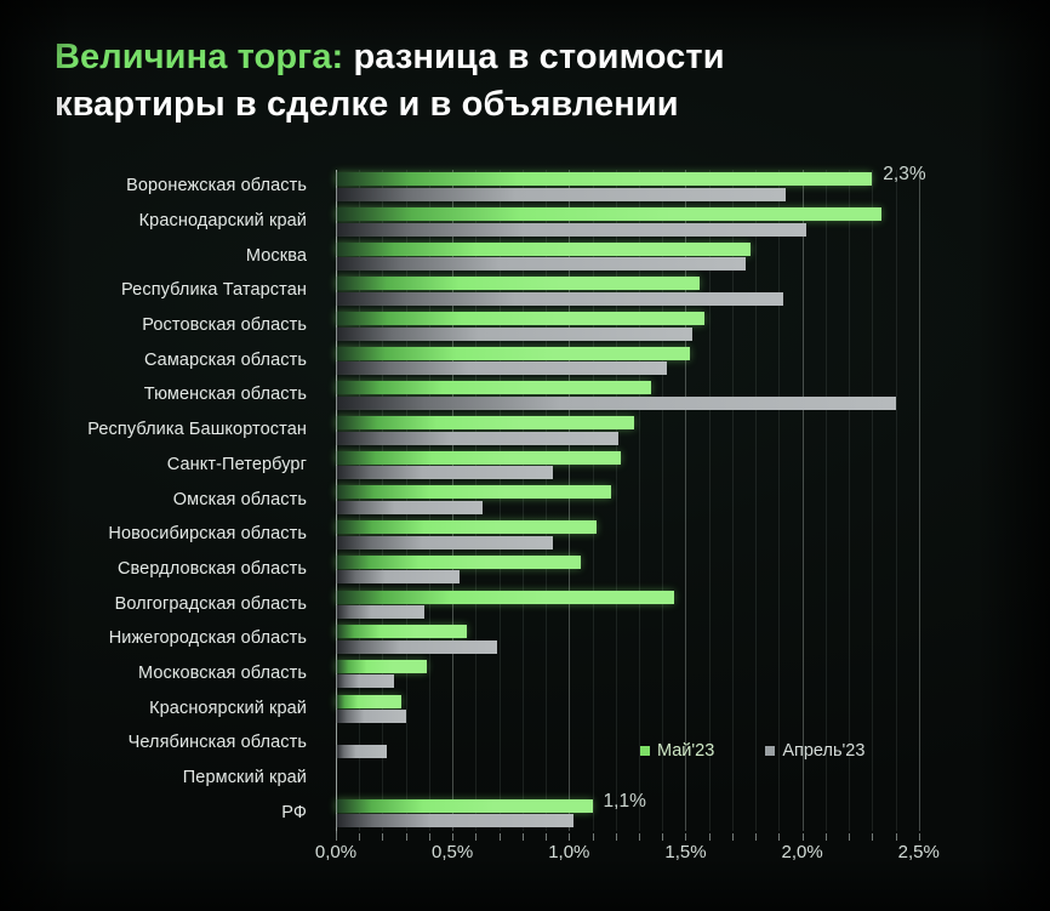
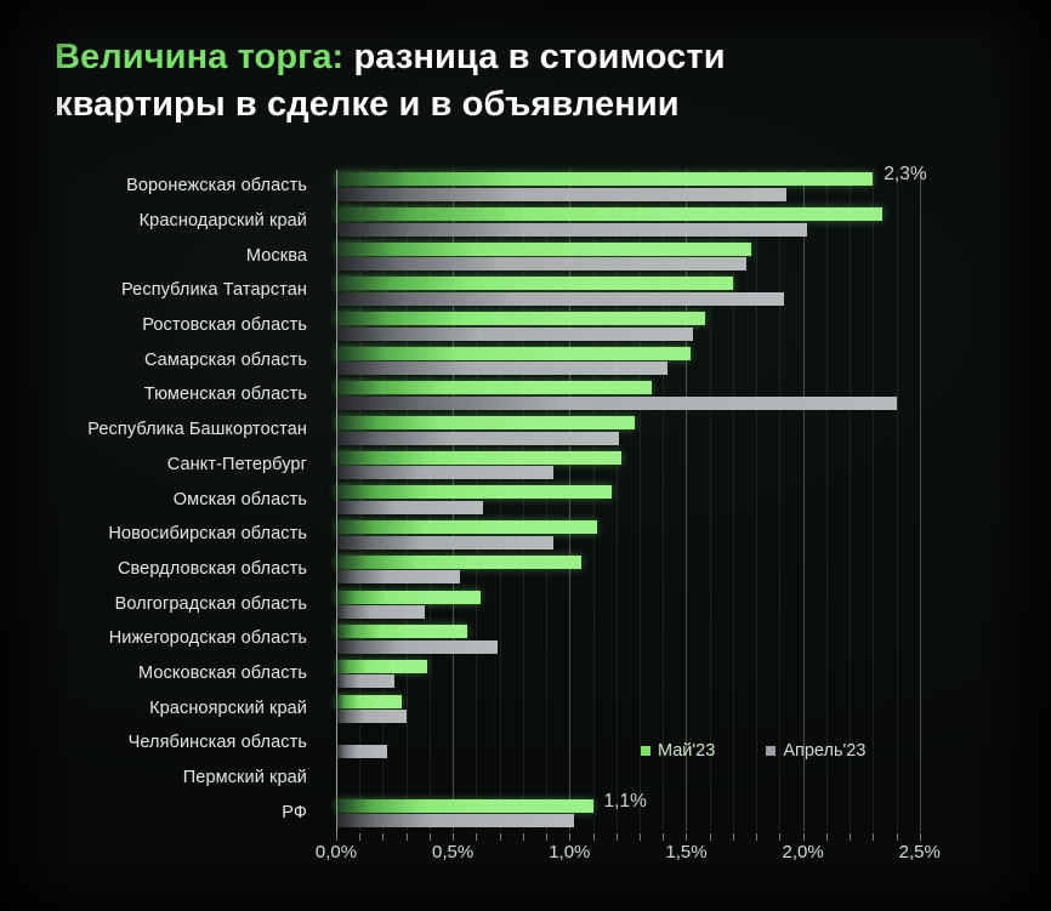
Май'23/Республика Татарстан: 1,56% -> 1,70%
Май'23/Волгоградская область: 1,45% -> 0,62%
